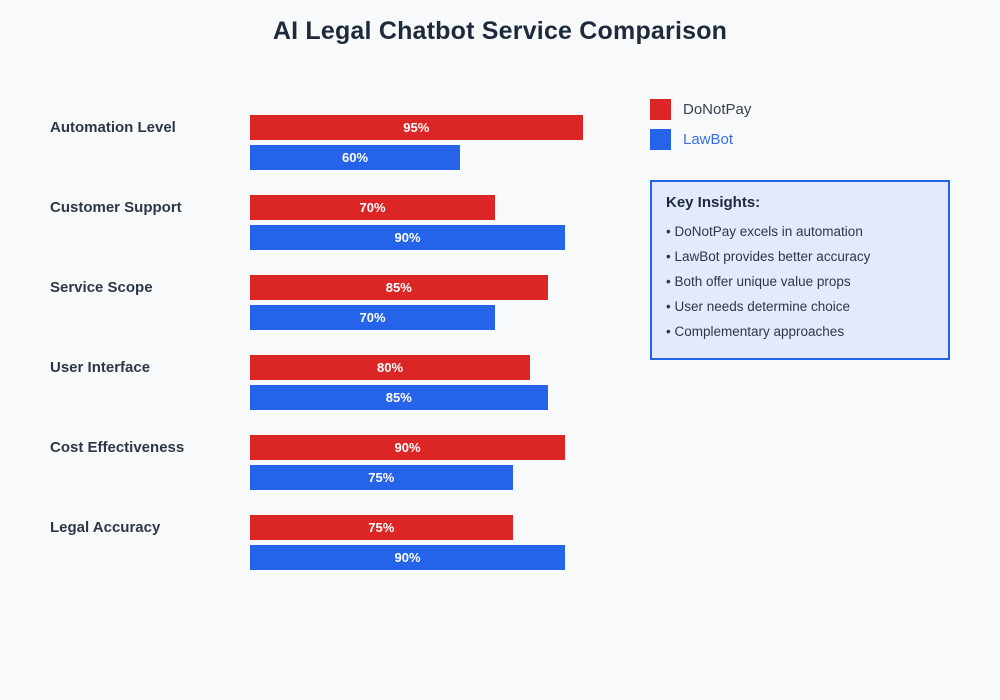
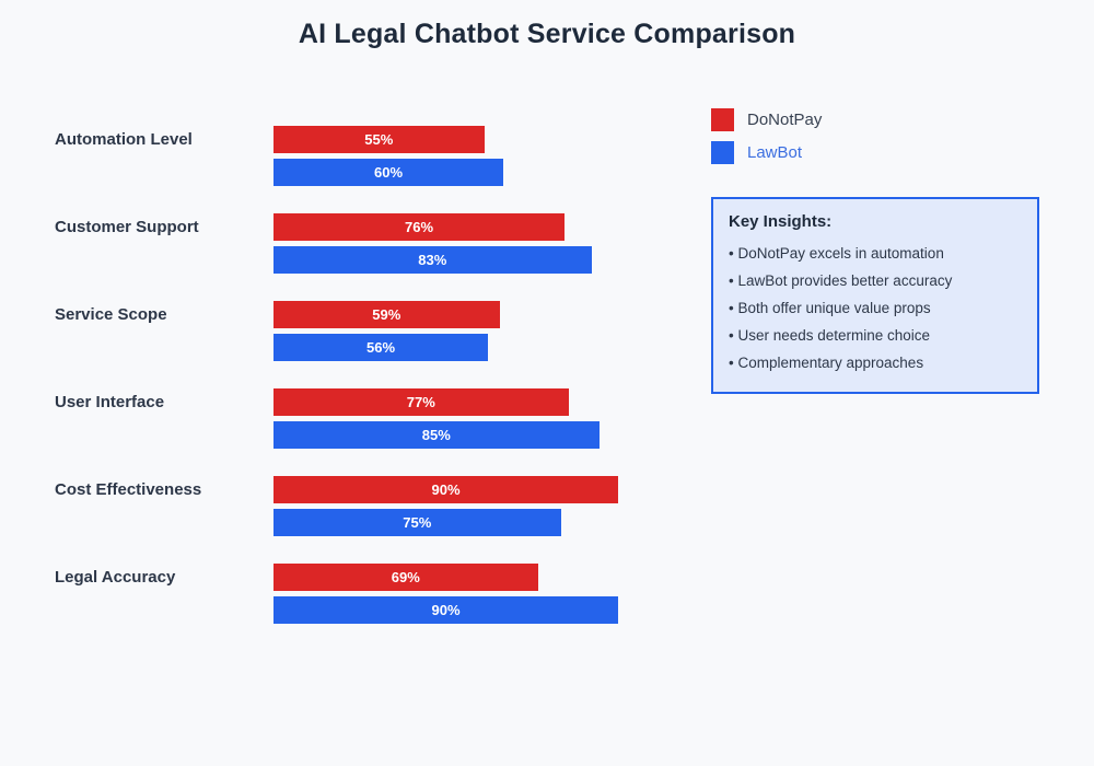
DoNotPay/Automation Level: 95% -> 55%
DoNotPay/Customer Support: 70% -> 76%
LawBot/Customer Support: 90% -> 83%
DoNotPay/Service Scope: 85% -> 59%
LawBot/Service Scope: 70% -> 56%
DoNotPay/User Interface: 80% -> 77%
DoNotPay/Legal Accuracy: 75% -> 69%
